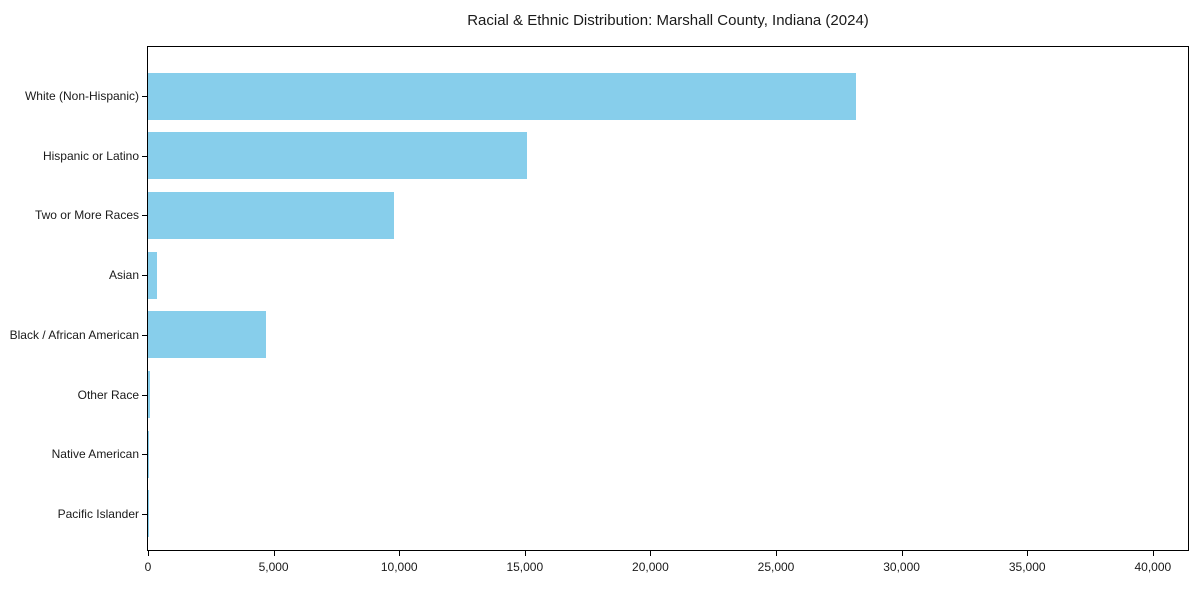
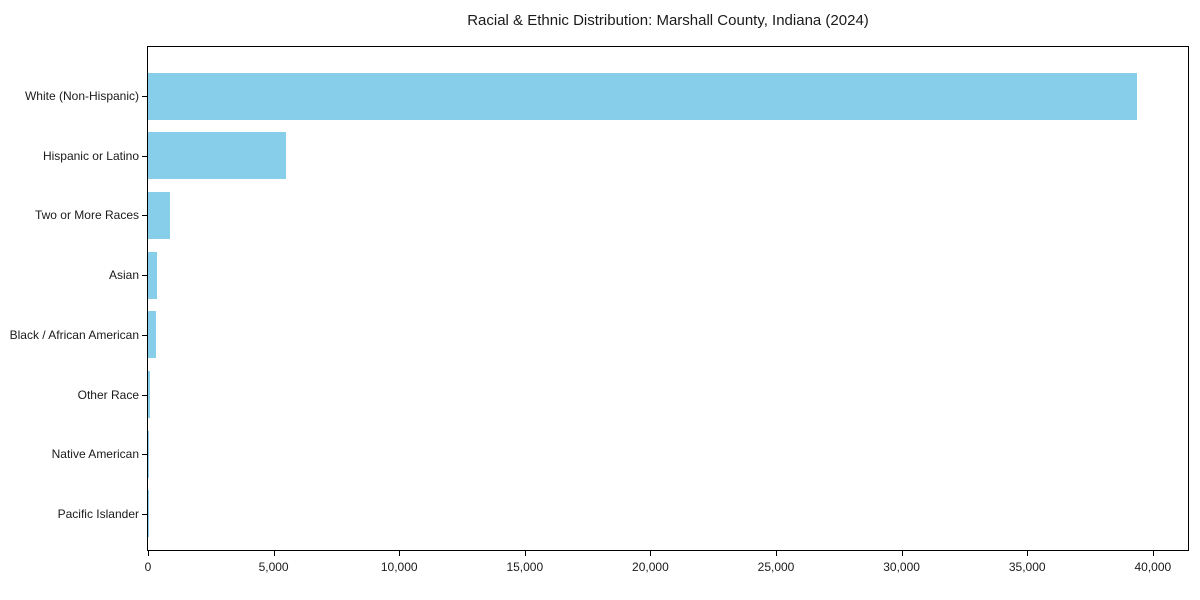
White (Non-Hispanic): 28200 -> 39400
Hispanic or Latino: 15100 -> 5500
Two or More Races: 9800 -> 900
Black / African American: 4700 -> 300
